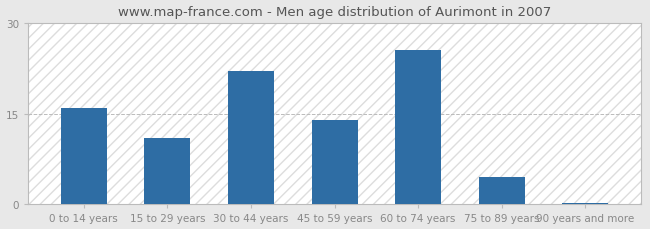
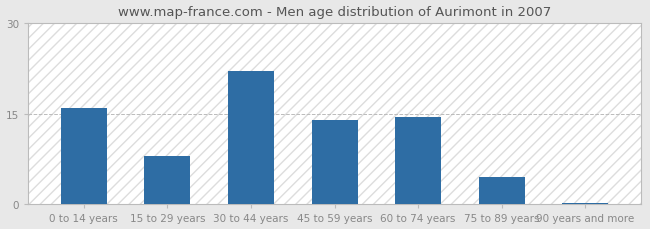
15 to 29 years: 11.0 -> 8.0
60 to 74 years: 25.6 -> 14.5
